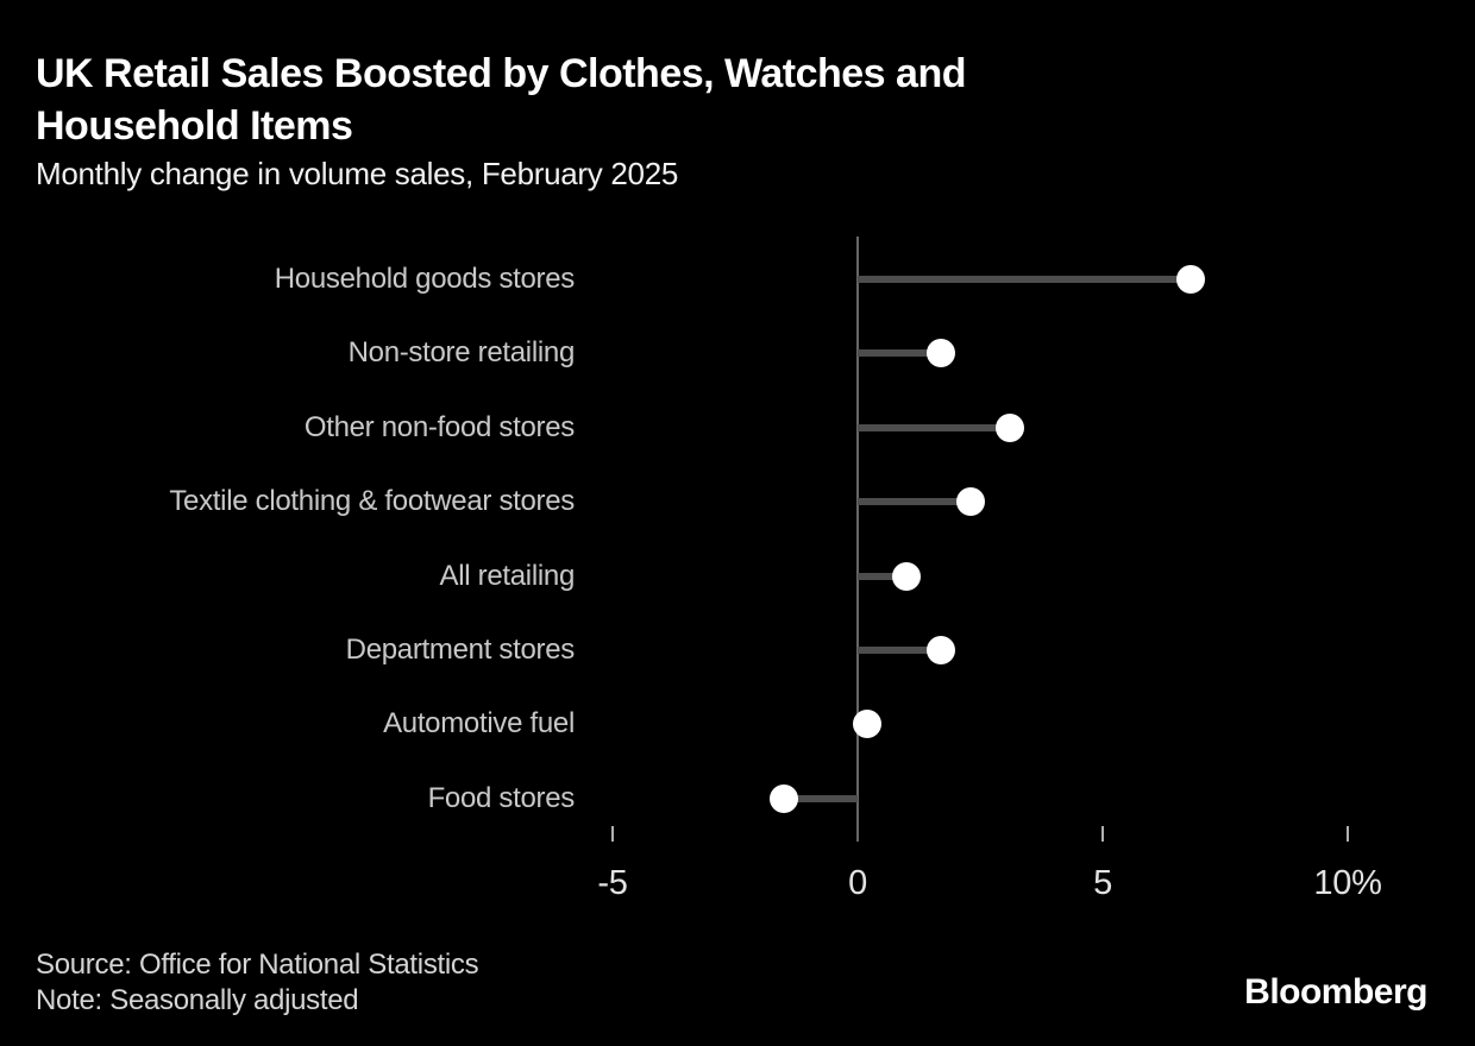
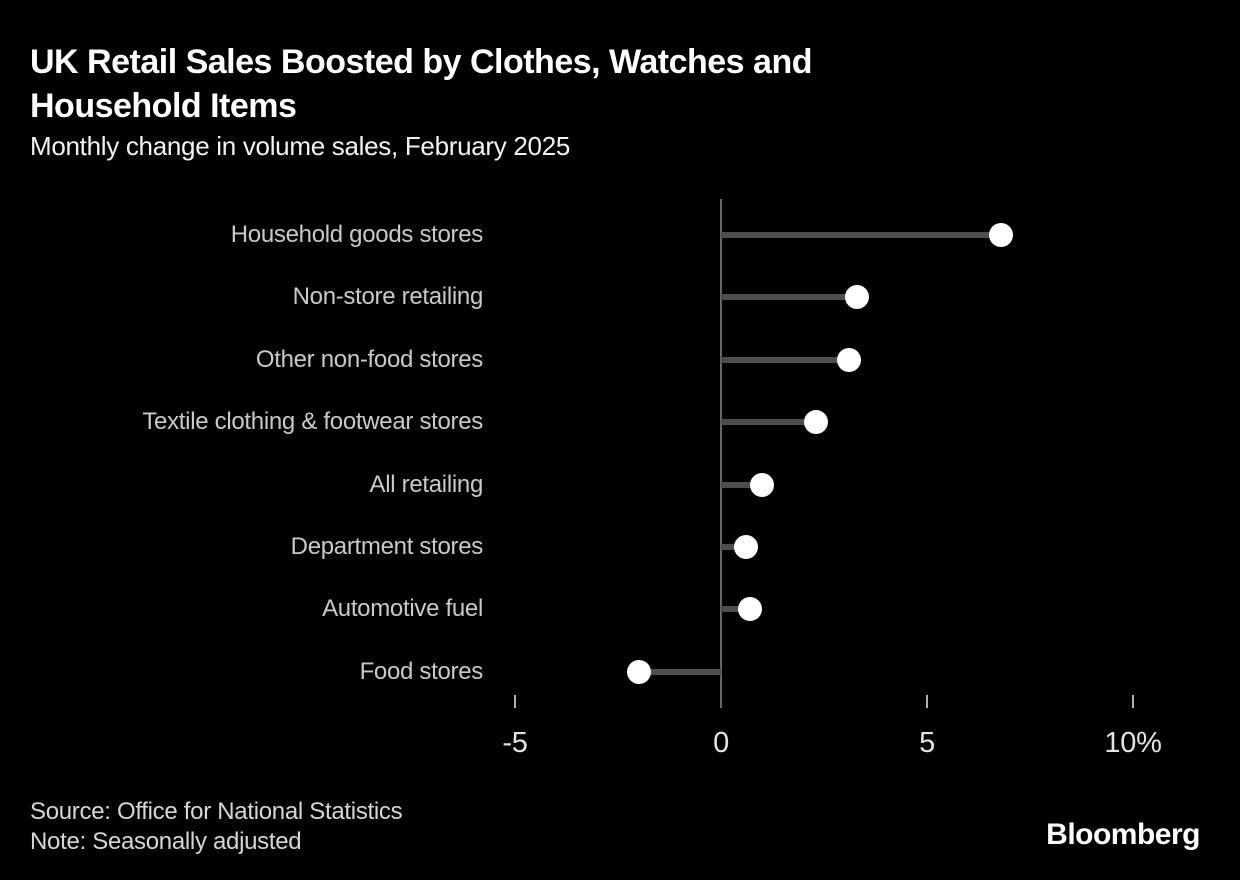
Non-store retailing: 1.7% -> 3.3%
Department stores: 1.7% -> 0.6%
Automotive fuel: 0.2% -> 0.7%
Food stores: -1.5% -> -2.0%
